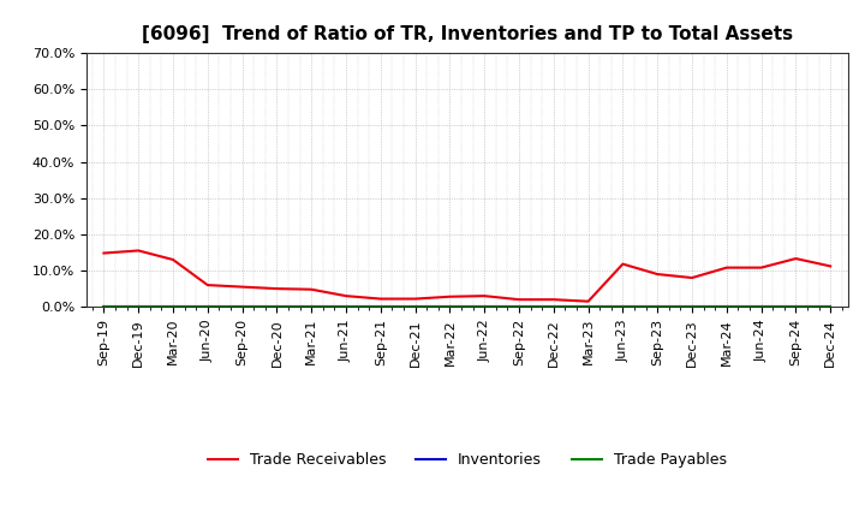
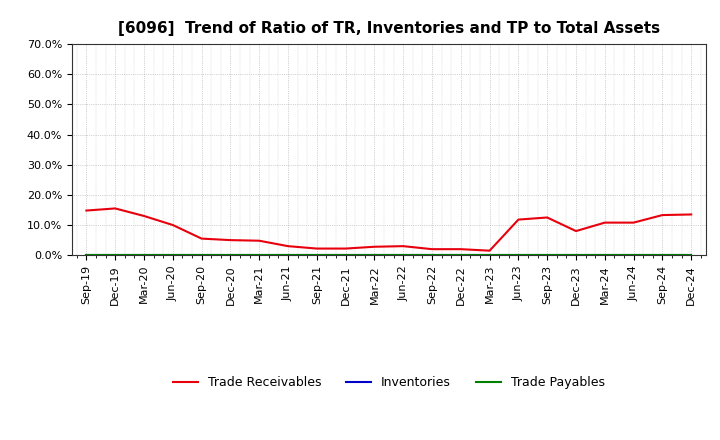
Trade Receivables/Jun-20: 6.0% -> 10.0%
Trade Receivables/Sep-23: 9.0% -> 12.5%
Trade Receivables/Dec-24: 11.2% -> 13.5%
